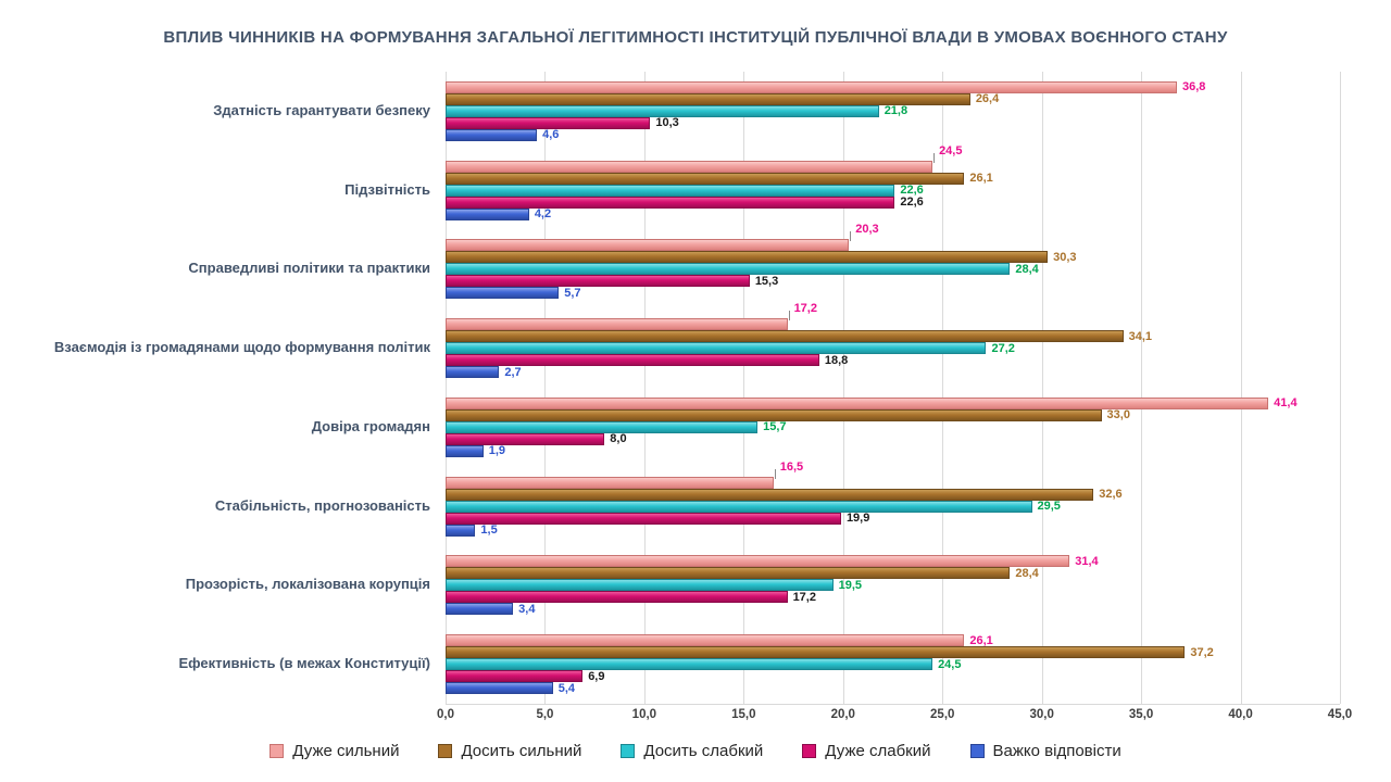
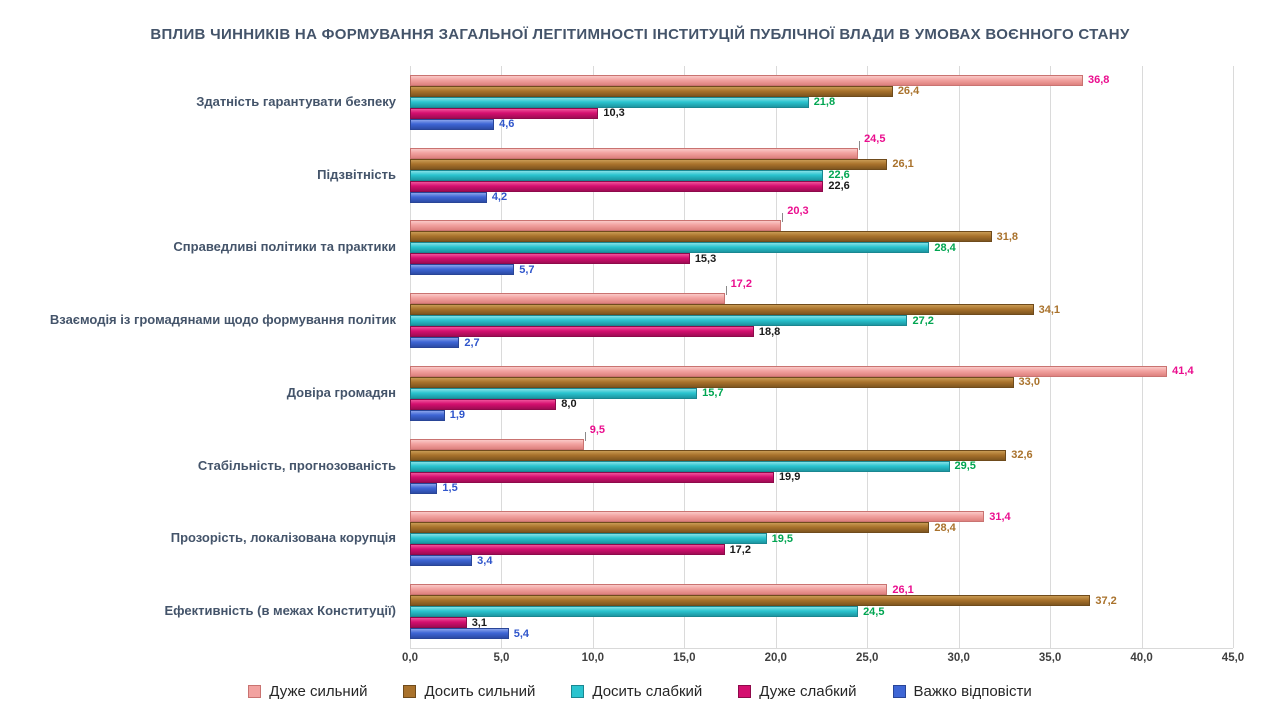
Досить сильний/Справедливі політики та практики: 30,3 -> 31,8
Дуже сильний/Стабільність, прогнозованість: 16,5 -> 9,5
Дуже слабкий/Ефективність (в межах Конституції): 6,9 -> 3,1
